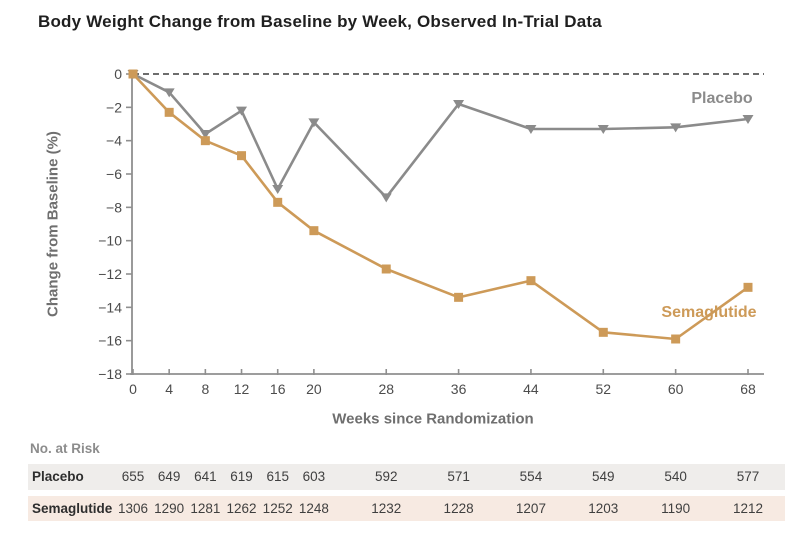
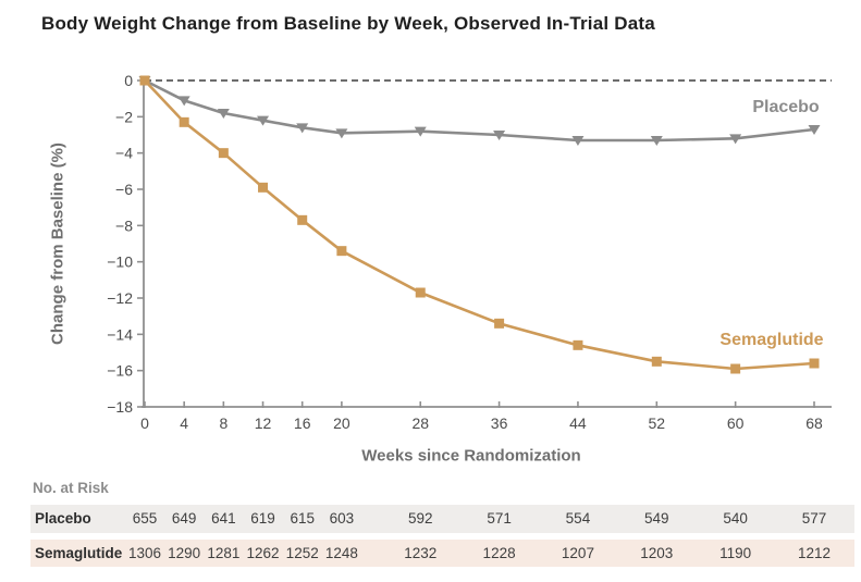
Placebo/8: -3.6 -> -1.8
Semaglutide/12: -4.9 -> -5.9
Placebo/16: -6.9 -> -2.6
Placebo/28: -7.4 -> -2.8
Placebo/36: -1.8 -> -3.0
Semaglutide/44: -12.4 -> -14.6
Semaglutide/68: -12.8 -> -15.6
